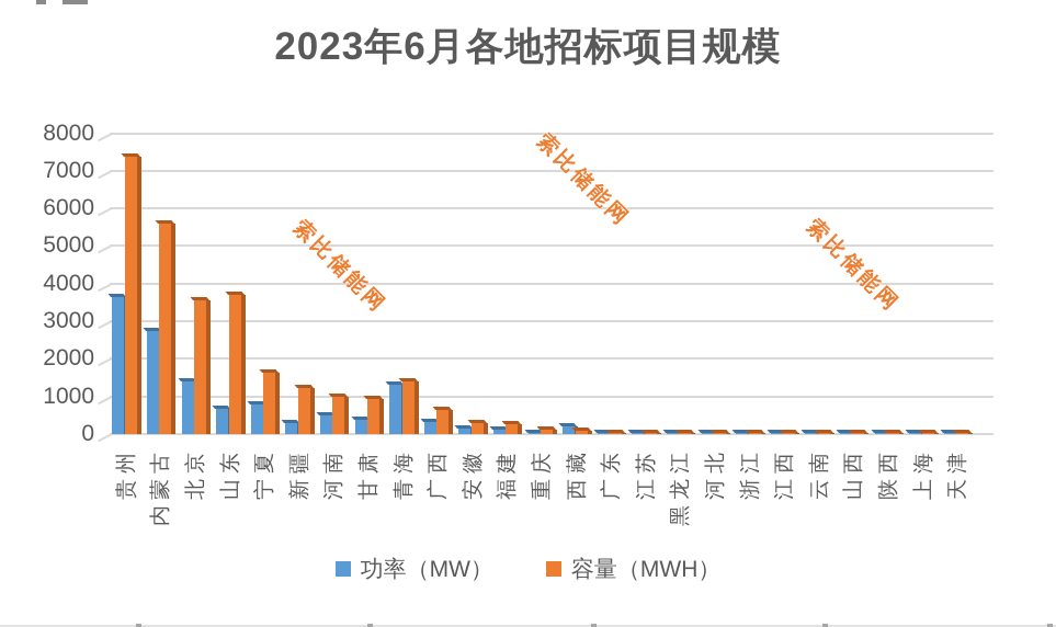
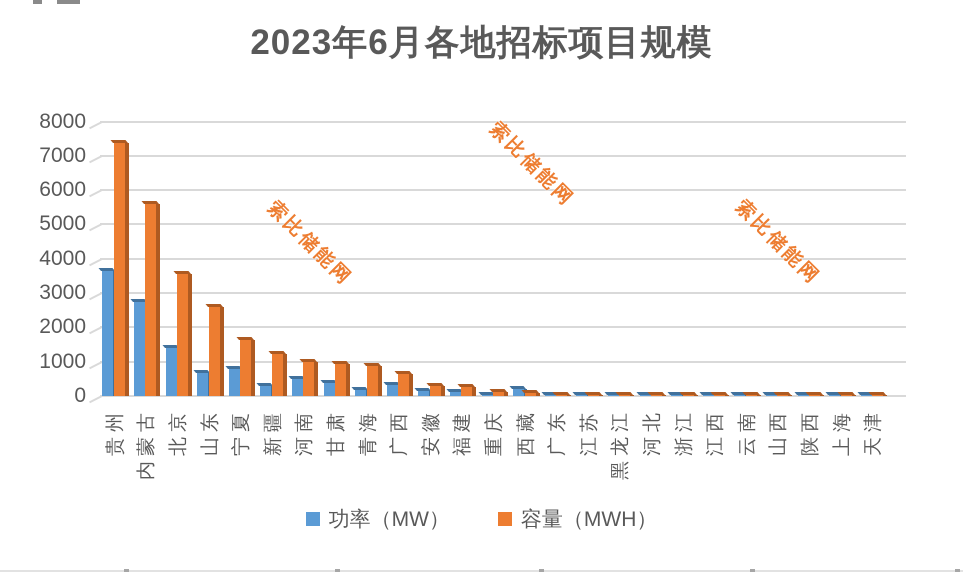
容量（MWH）/山东: 3700 -> 2600
功率（MW）/青海: 1300 -> 200
容量（MWH）/青海: 1400 -> 900
